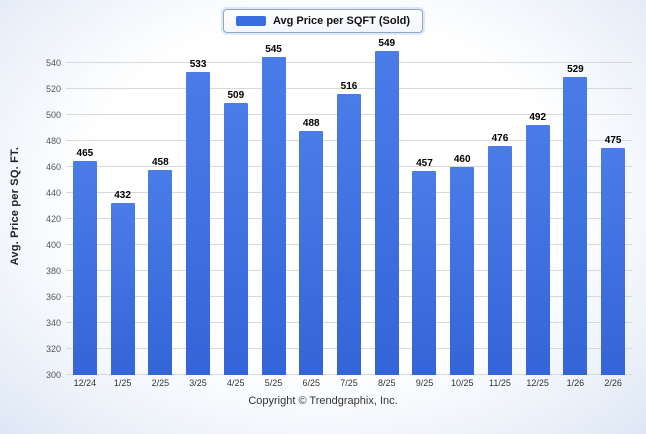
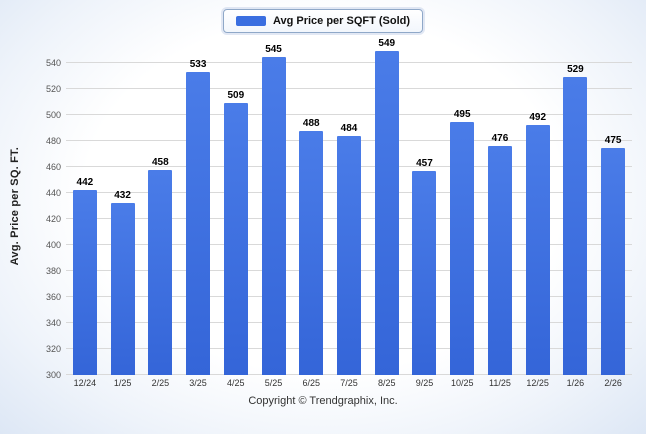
12/24: 465 -> 442
7/25: 516 -> 484
10/25: 460 -> 495
